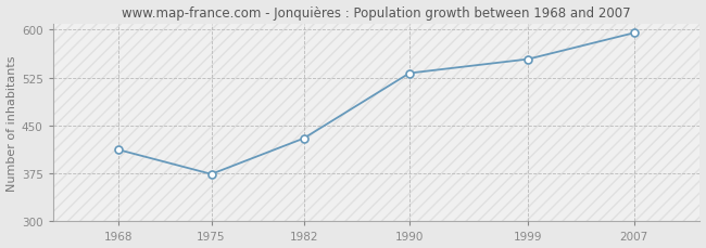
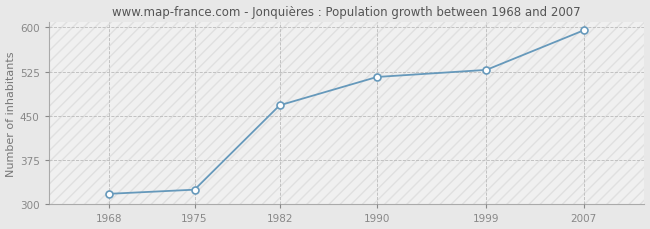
1968: 412 -> 318
1975: 374 -> 325
1982: 430 -> 468
1990: 532 -> 516
1999: 554 -> 528
